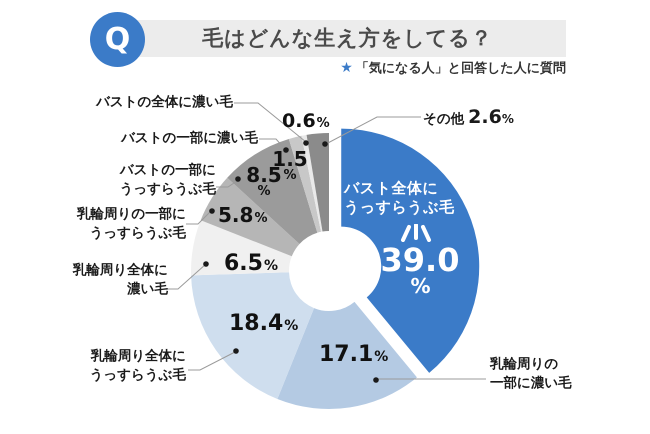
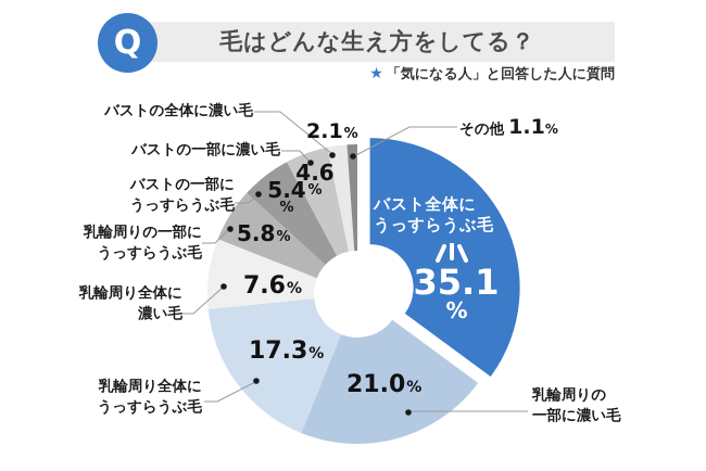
バスト全体にうっすらうぶ毛: 39.0 -> 35.1
乳輪周りの一部に濃い毛: 17.1 -> 21.0
乳輪周り全体にうっすらうぶ毛: 18.4 -> 17.3
乳輪周り全体に濃い毛: 6.5 -> 7.6
バストの一部にうっすらうぶ毛: 8.5 -> 5.4
バストの一部に濃い毛: 1.5 -> 4.6
バストの全体に濃い毛: 0.6 -> 2.1
その他: 2.6 -> 1.1
